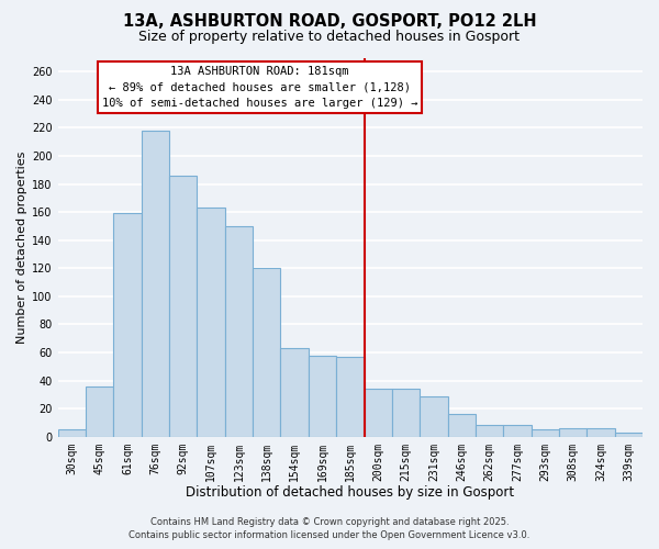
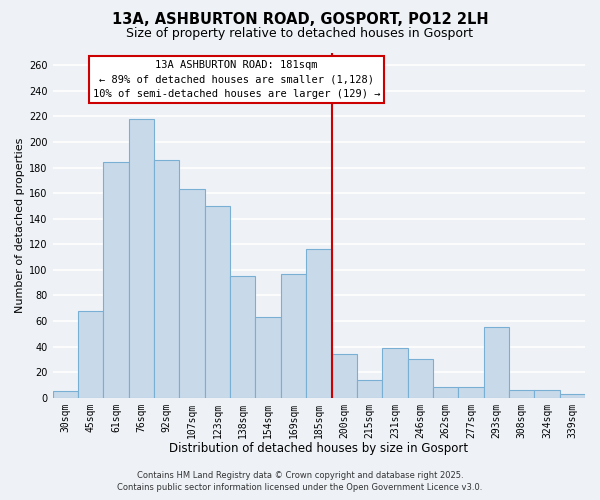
45sqm: 36 -> 68
61sqm: 159 -> 184
138sqm: 120 -> 95
169sqm: 58 -> 97
185sqm: 57 -> 116
215sqm: 34 -> 14
231sqm: 29 -> 39
246sqm: 16 -> 30
293sqm: 5 -> 55
